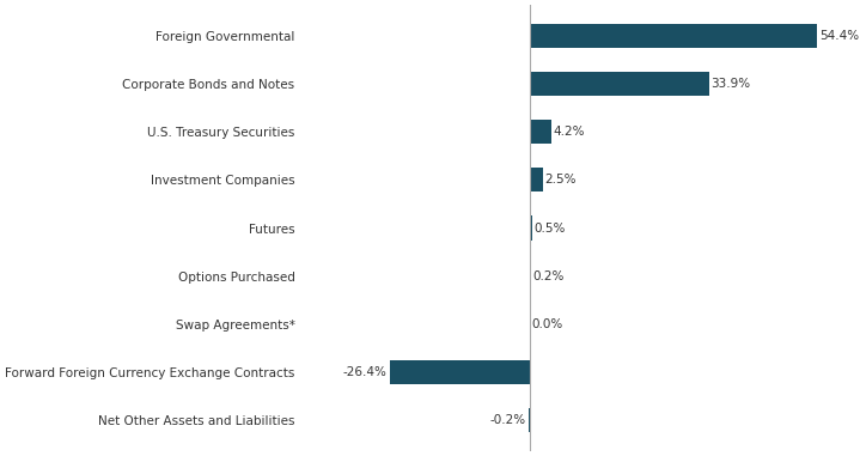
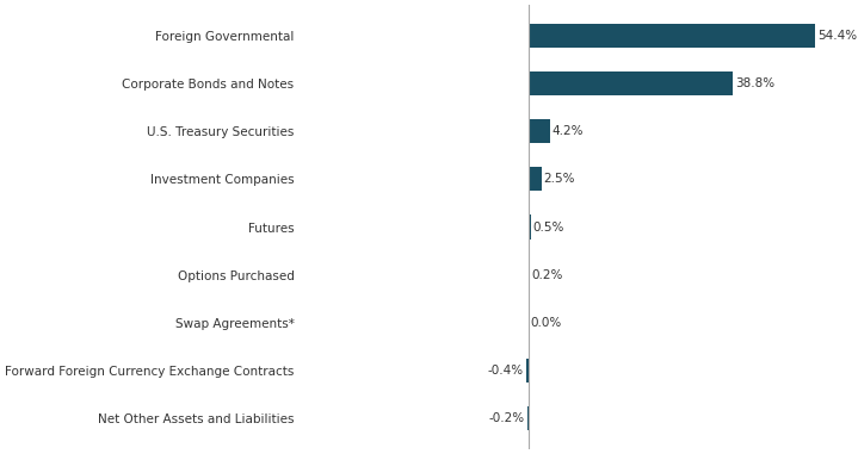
Corporate Bonds and Notes: 33.9% -> 38.8%
Forward Foreign Currency Exchange Contracts: -26.4% -> -0.4%
